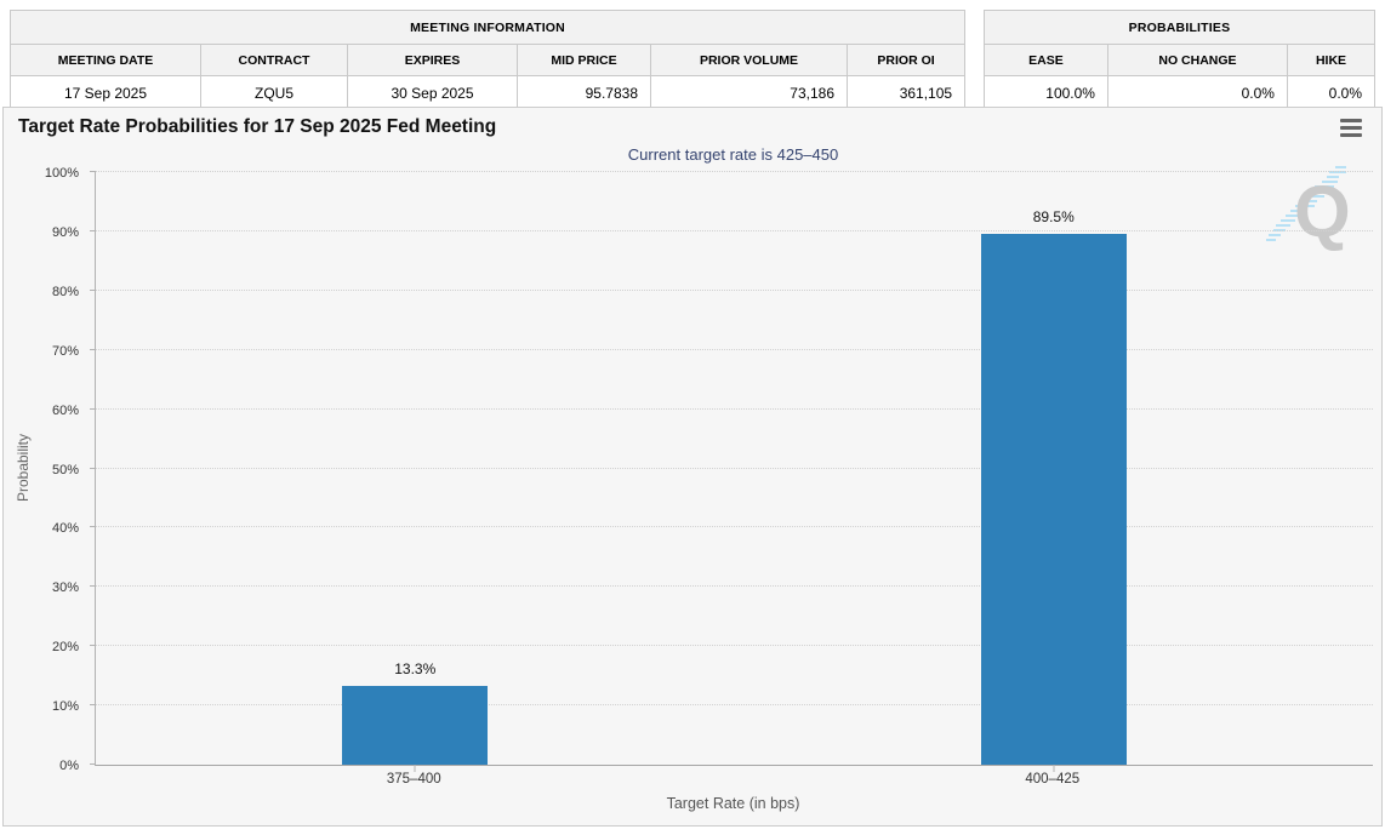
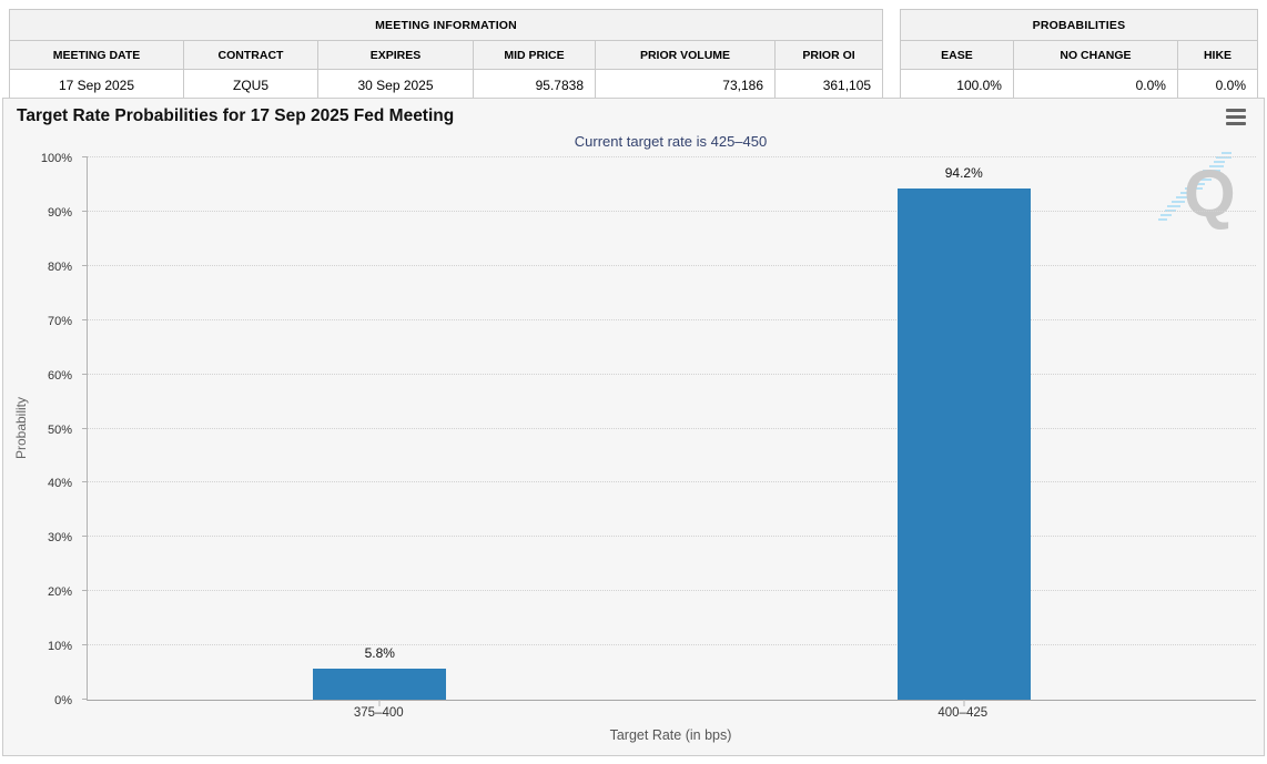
375–400: 13.3% -> 5.8%
400–425: 89.5% -> 94.2%
